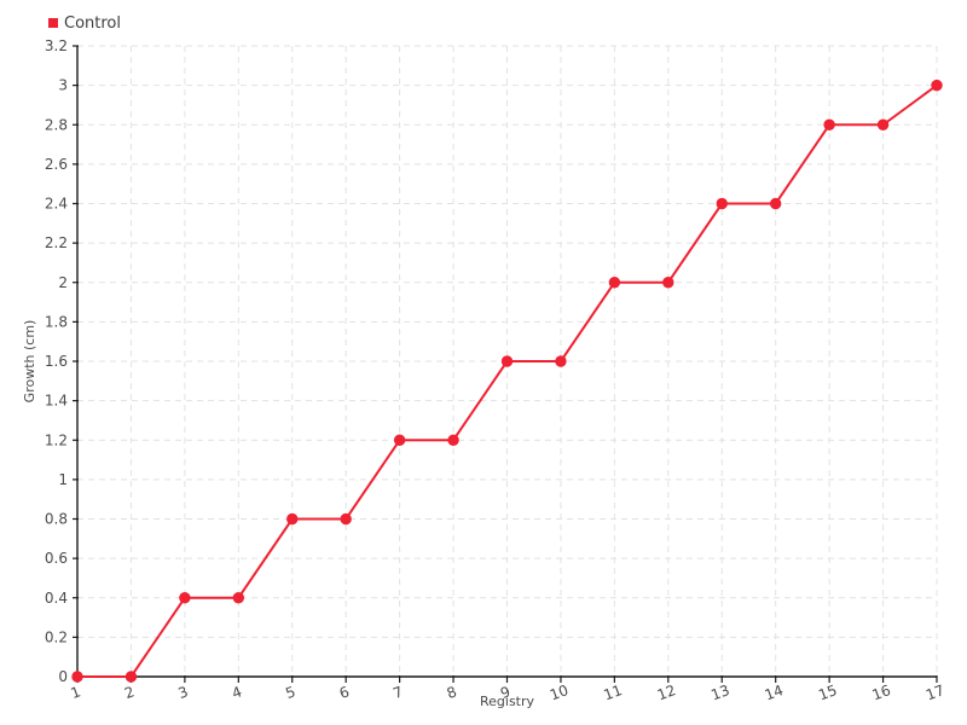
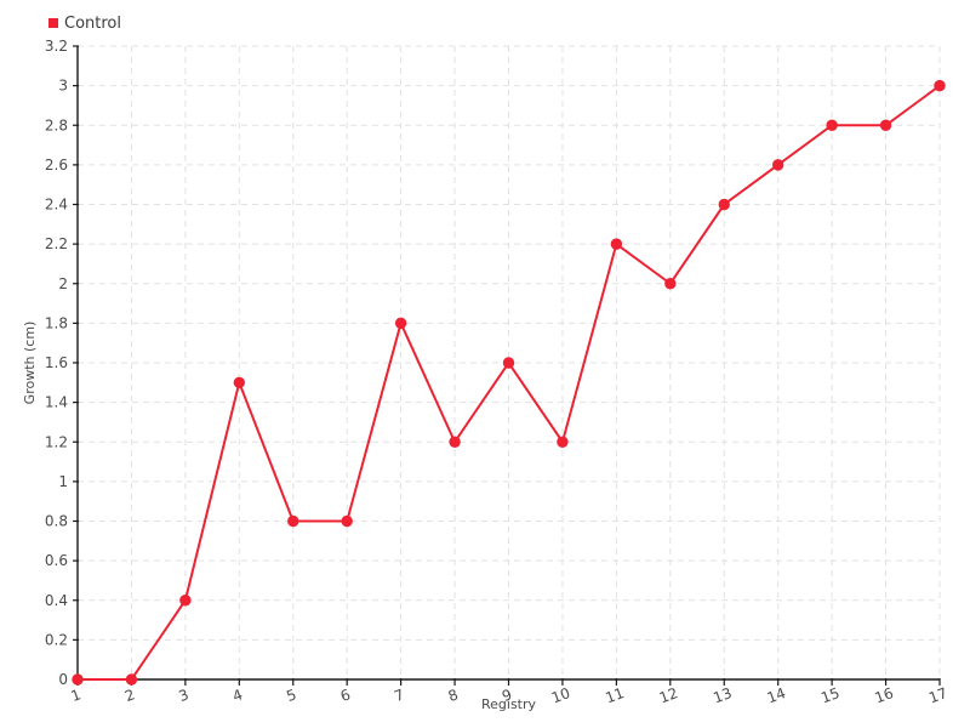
4: 0.4 -> 1.5
7: 1.2 -> 1.8
10: 1.6 -> 1.2
11: 2.0 -> 2.2
14: 2.4 -> 2.6
